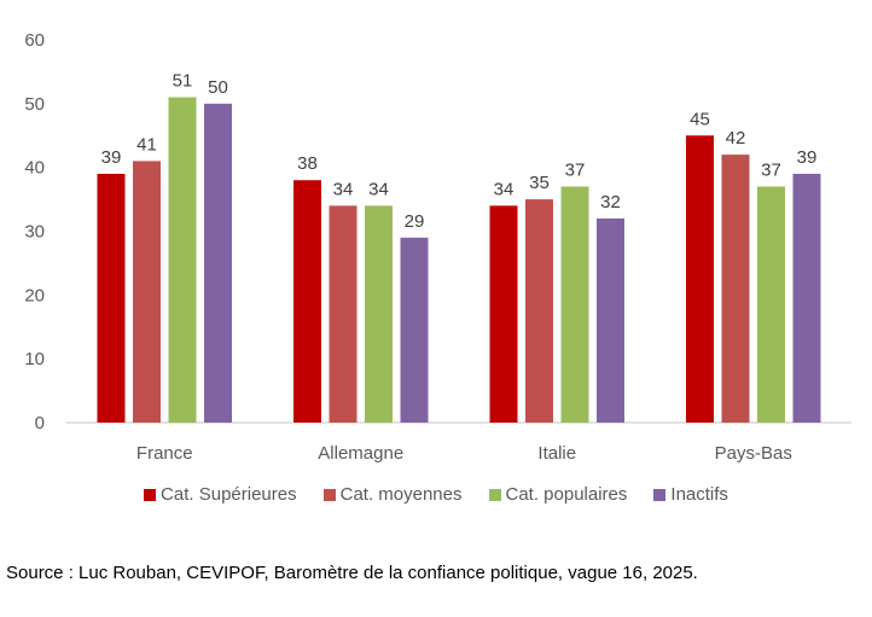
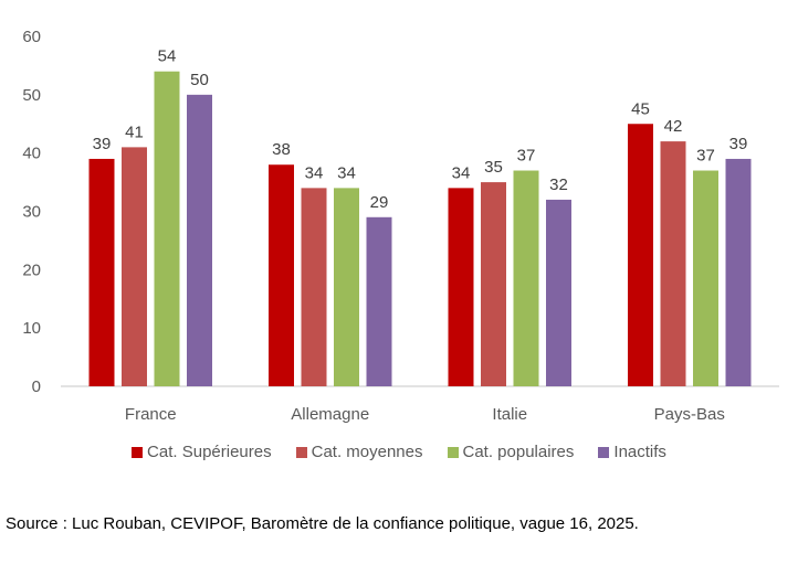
Cat. populaires/France: 51 -> 54
